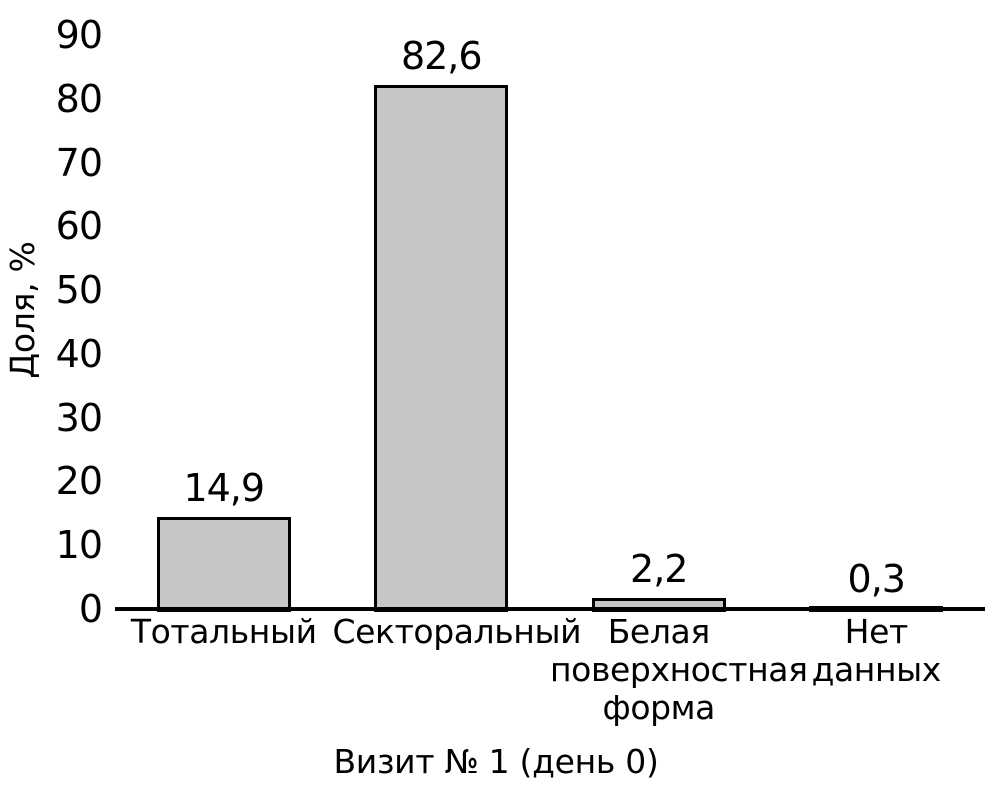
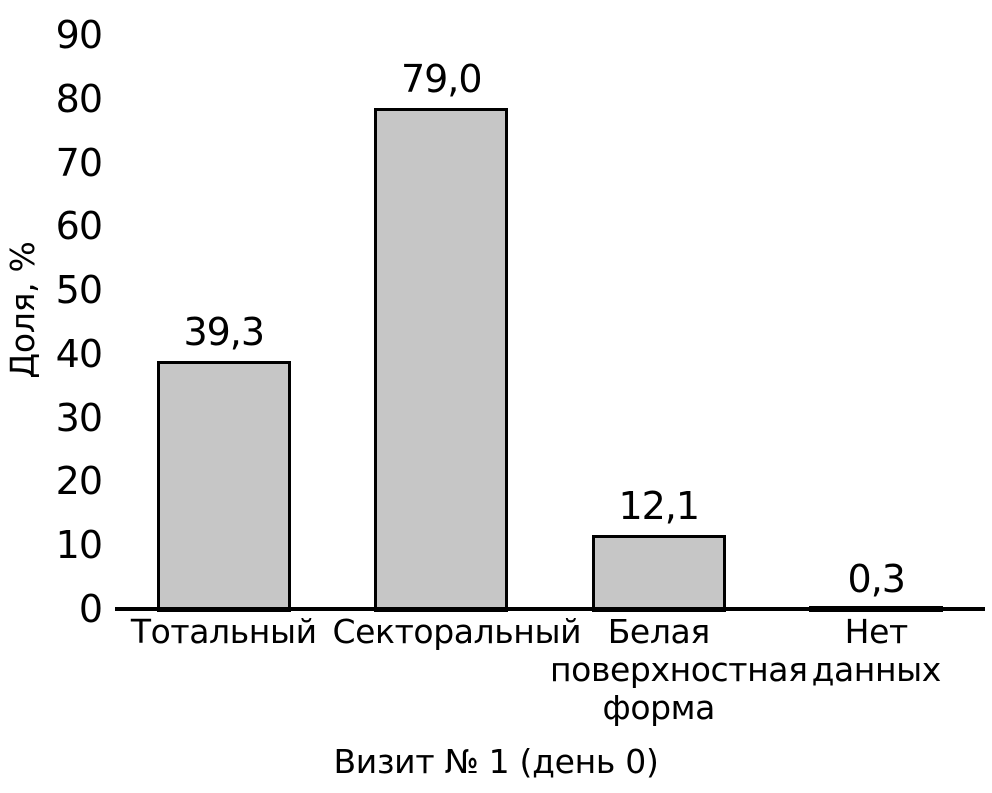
Тотальный: 14,9 -> 39,3
Секторальный: 82,6 -> 79,0
Белая поверхностная форма: 2,2 -> 12,1
